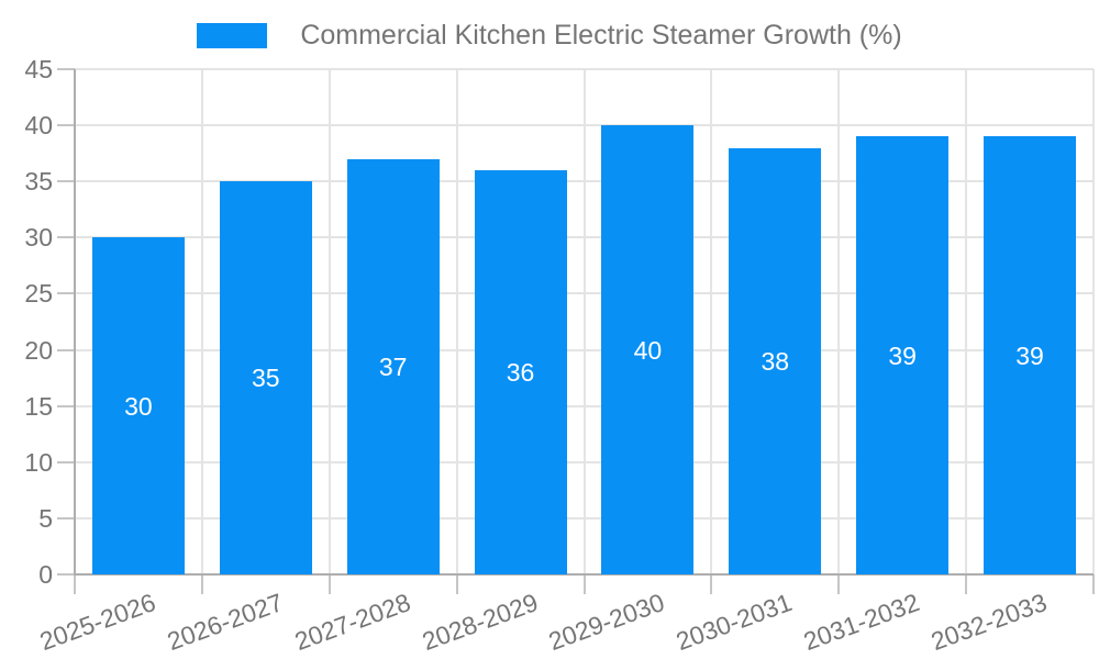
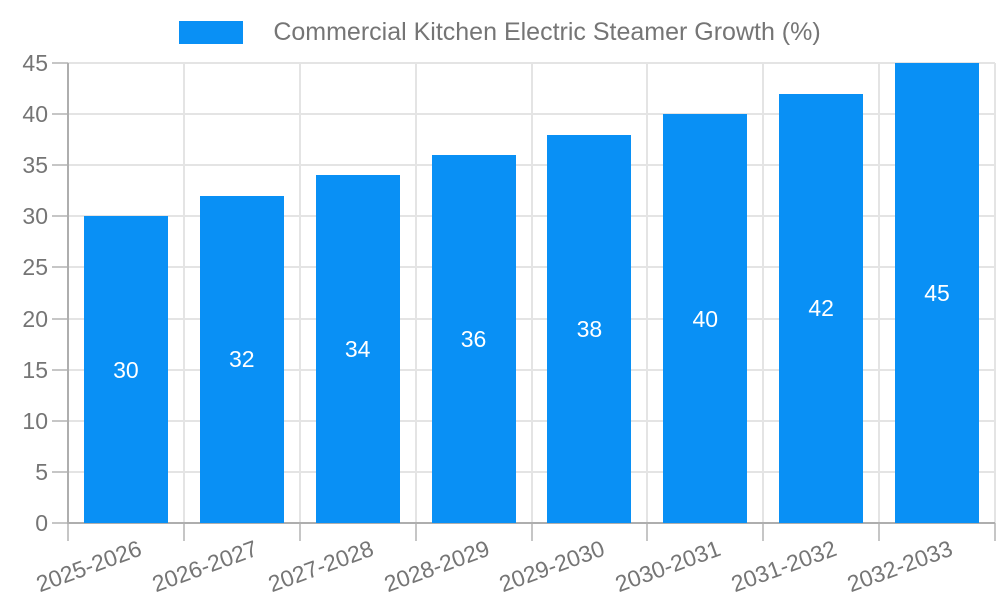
2026-2027: 35 -> 32
2027-2028: 37 -> 34
2029-2030: 40 -> 38
2030-2031: 38 -> 40
2031-2032: 39 -> 42
2032-2033: 39 -> 45
